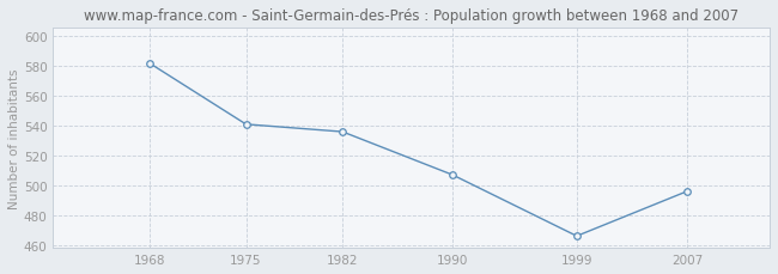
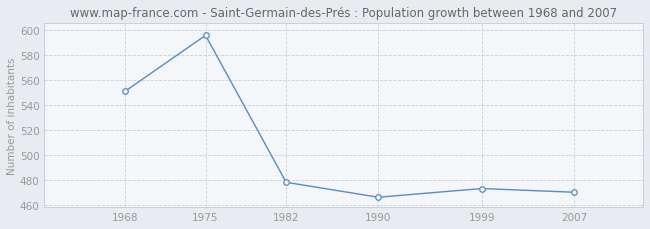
1968: 582 -> 551
1975: 541 -> 596
1982: 536 -> 478
1990: 507 -> 466
1999: 466 -> 473
2007: 496 -> 470
